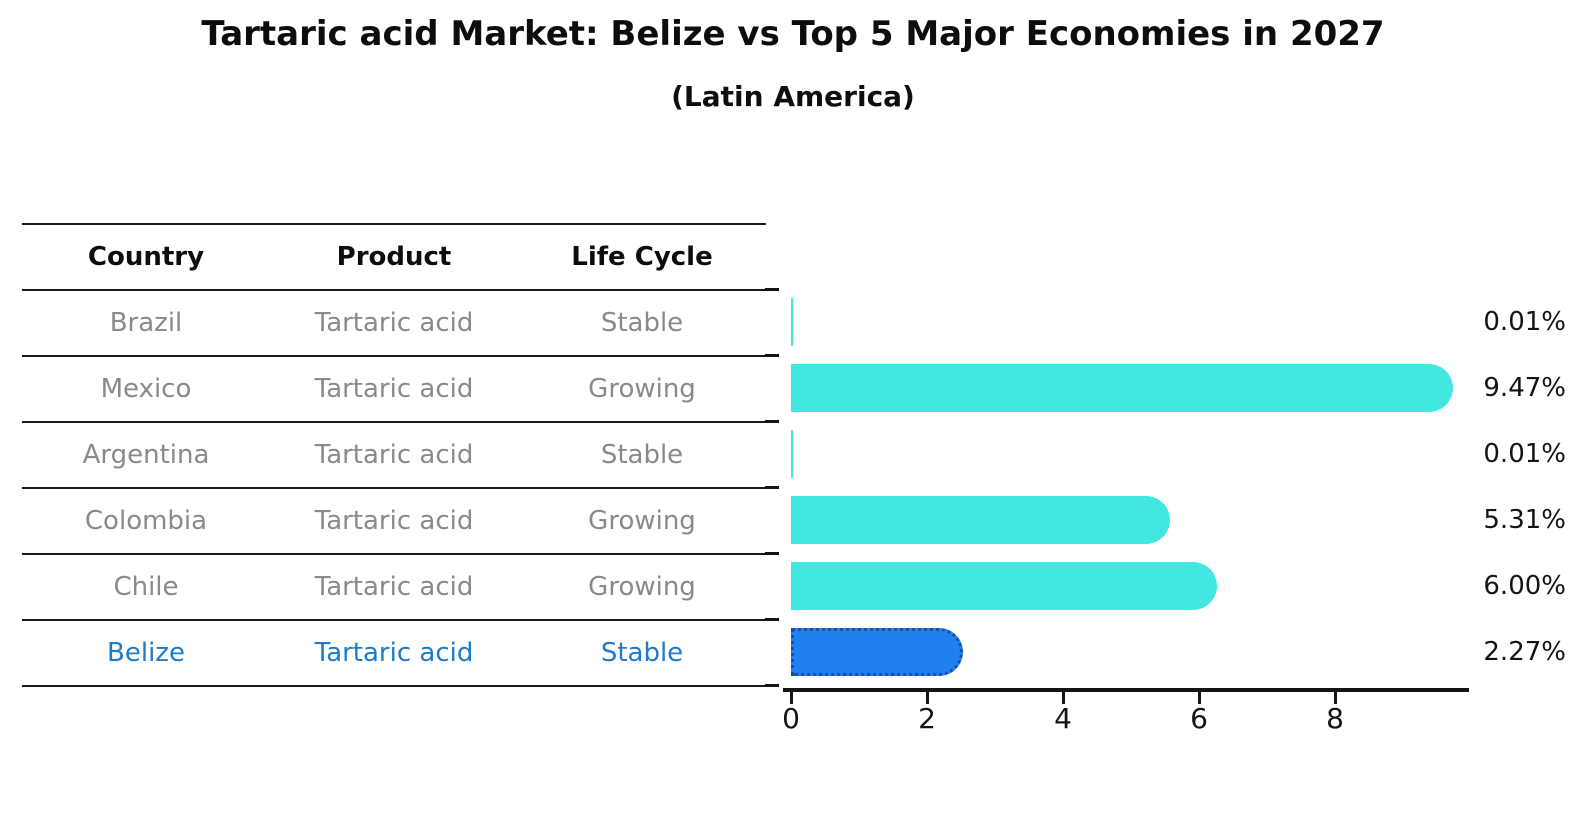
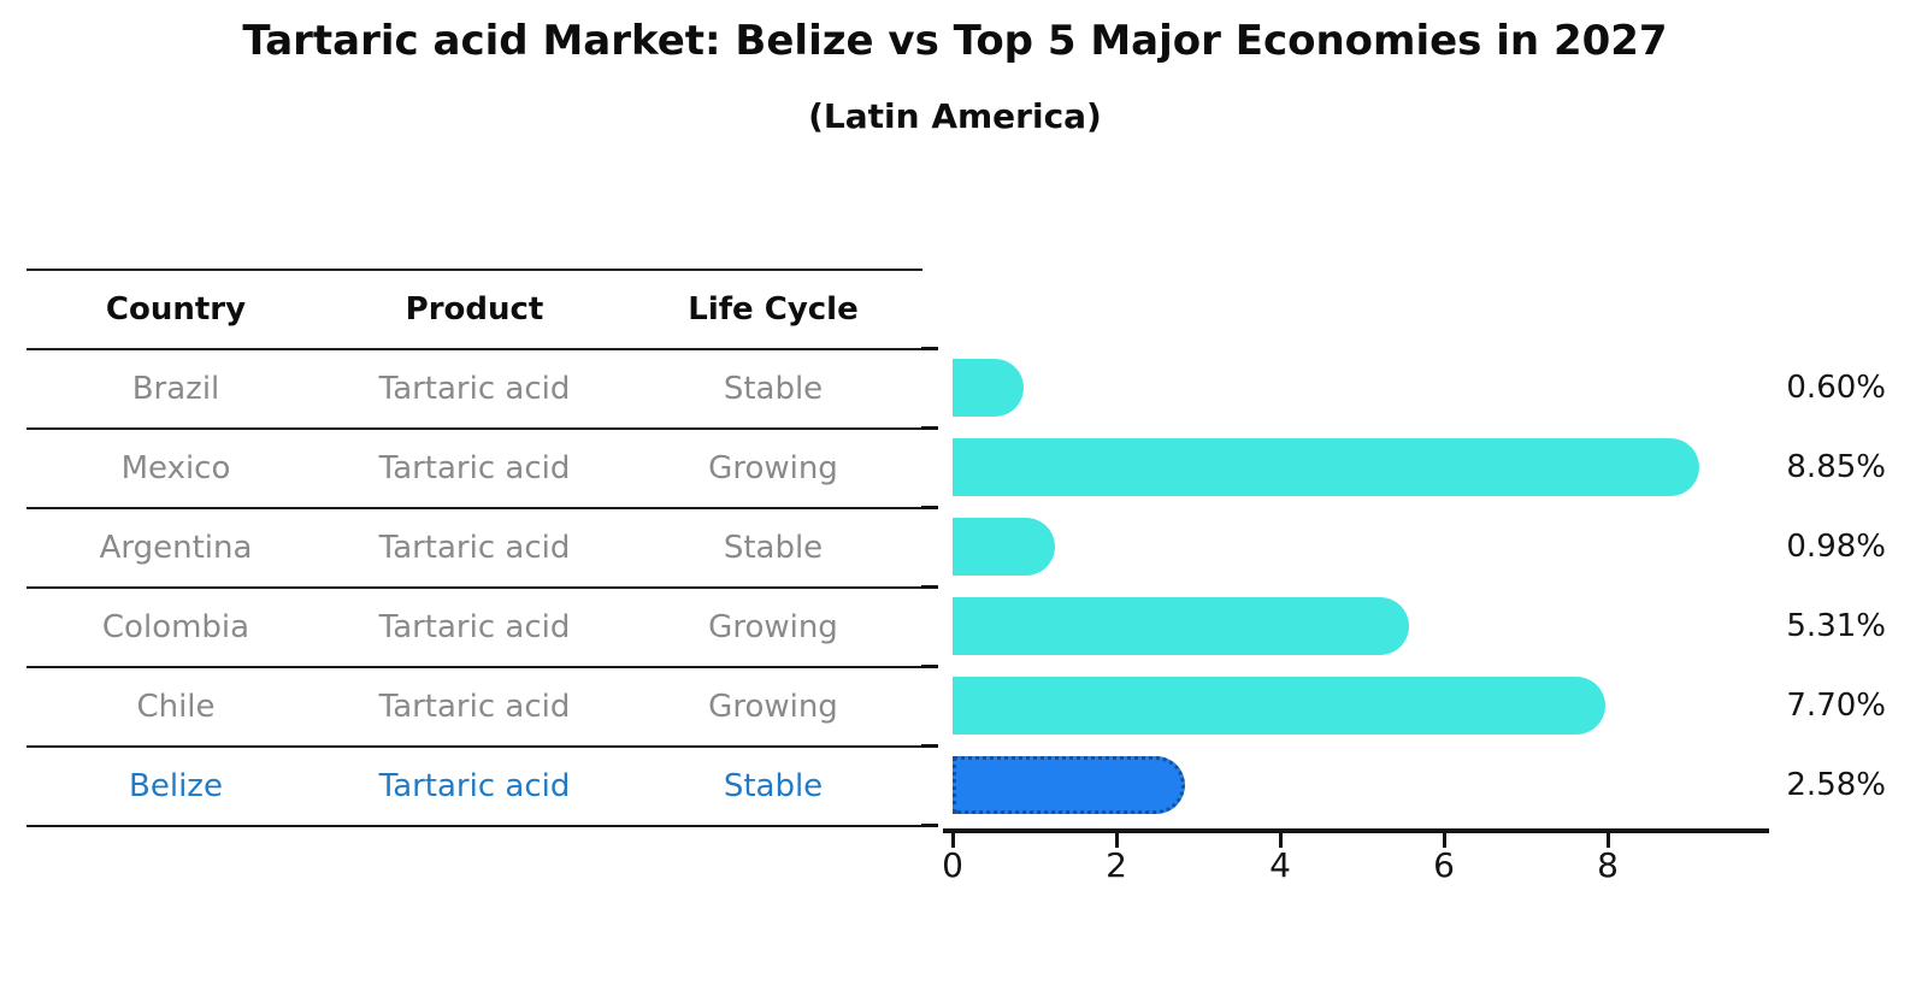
Brazil: 0.01% -> 0.60%
Mexico: 9.47% -> 8.85%
Argentina: 0.01% -> 0.98%
Chile: 6.00% -> 7.70%
Belize: 2.27% -> 2.58%
